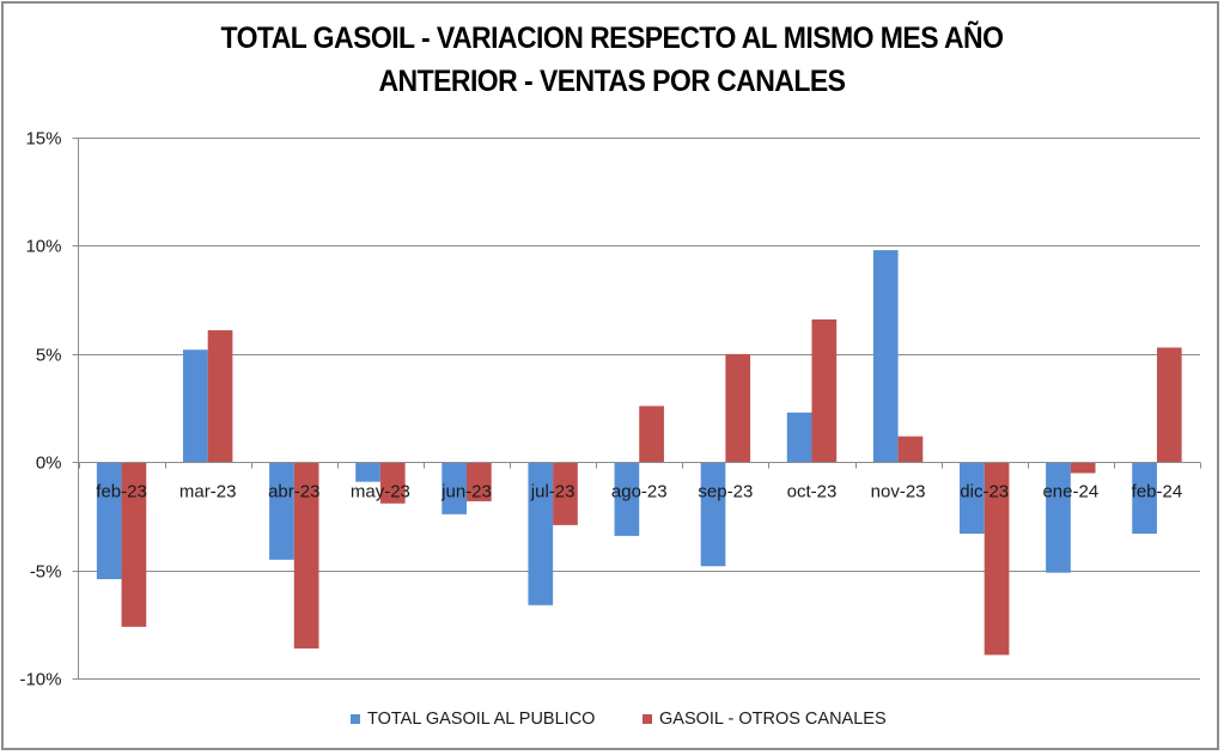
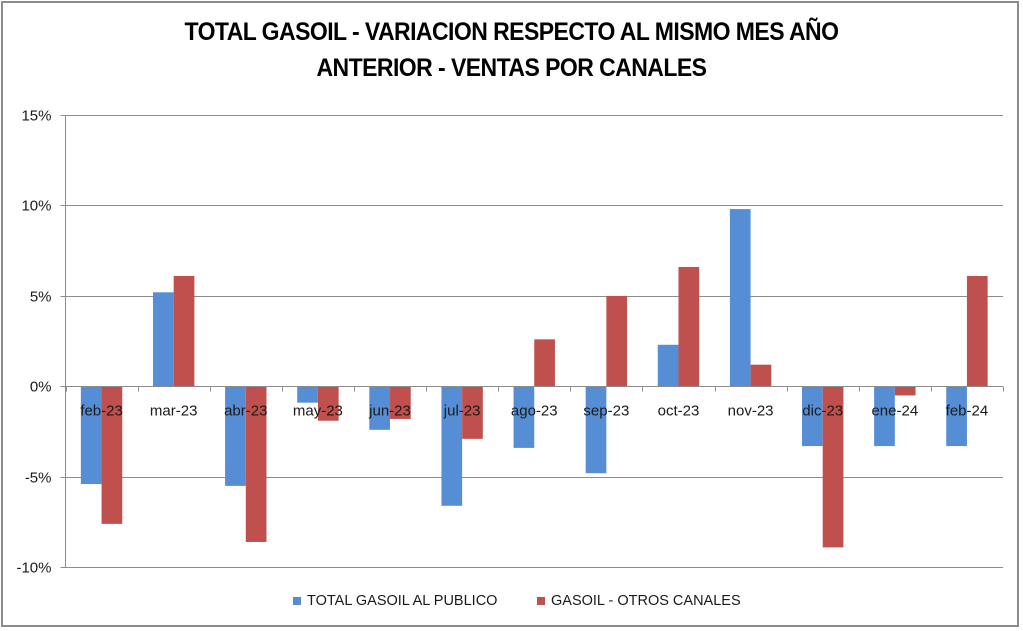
TOTAL GASOIL AL PUBLICO/abr-23: -4.5% -> -5.5%
TOTAL GASOIL AL PUBLICO/ene-24: -5.1% -> -3.3%
GASOIL - OTROS CANALES/feb-24: 5.3% -> 6.1%
